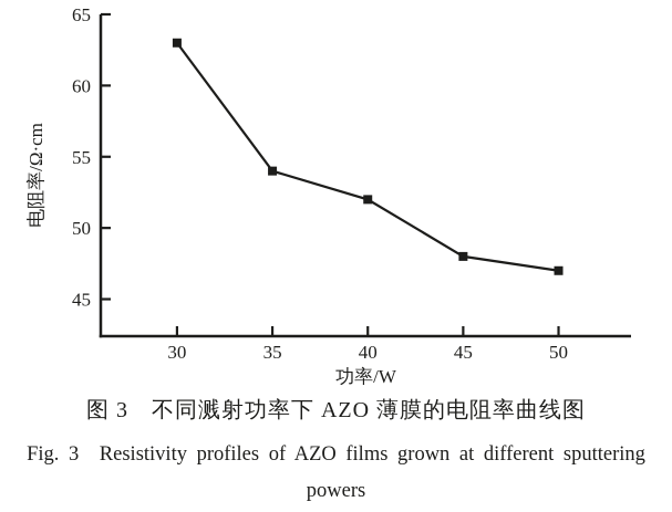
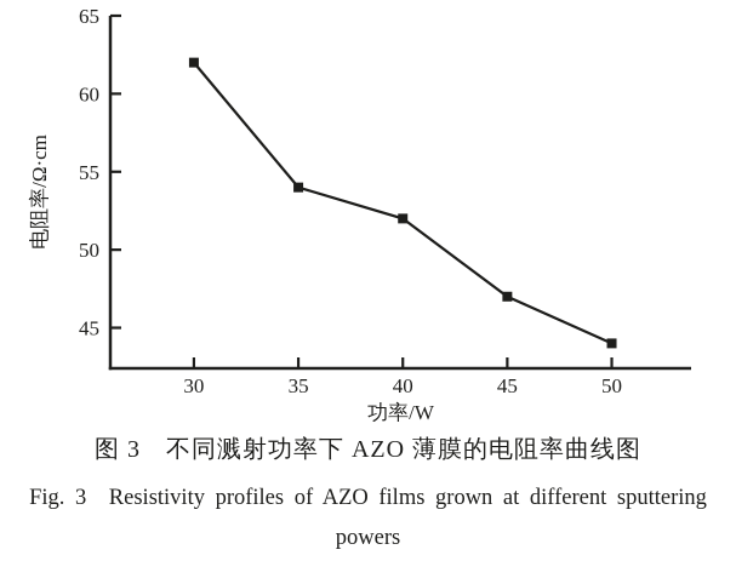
30: 63 -> 62
45: 48 -> 47
50: 47 -> 44
